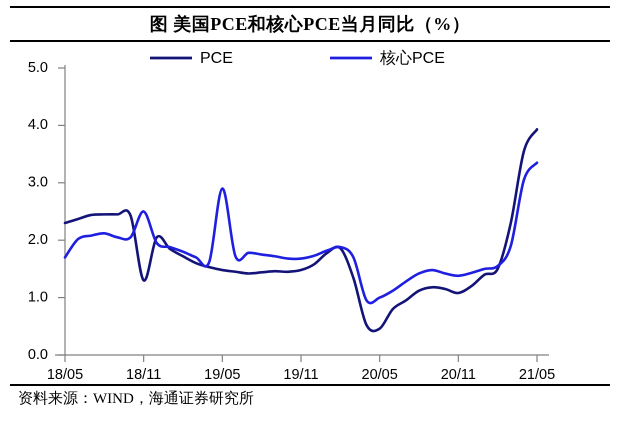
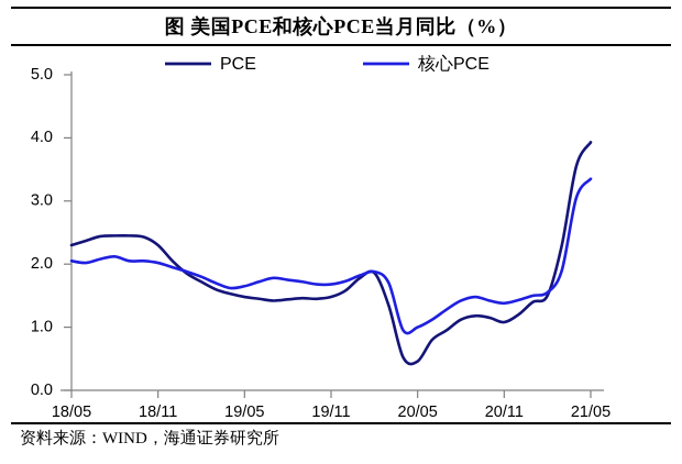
核心PCE/18/05: 1.7 -> 2.0
PCE/18/11: 1.3 -> 2.3
核心PCE/18/11: 2.5 -> 2.0
核心PCE/19/05: 2.9 -> 1.6
